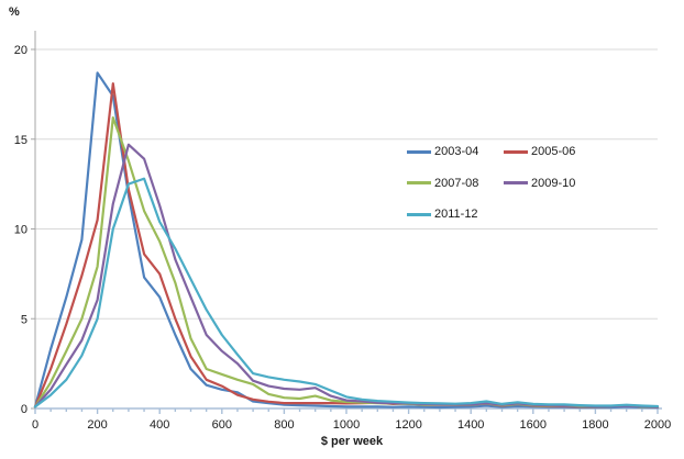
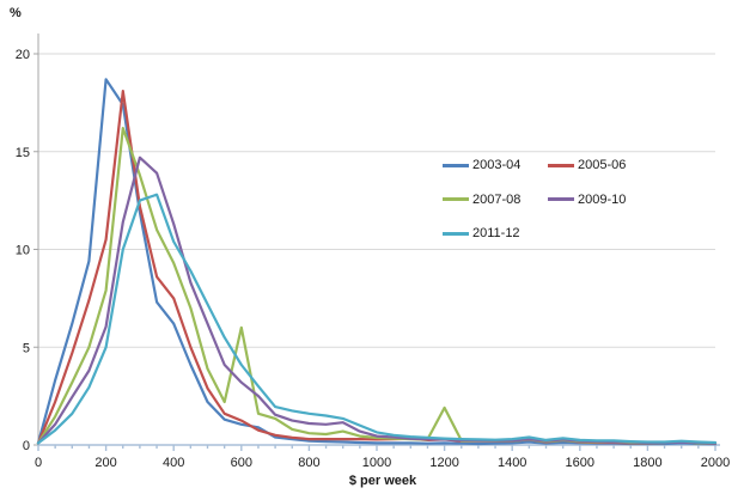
2007-08/600: 1.9 -> 6.0
2007-08/1200: 0.2 -> 1.9
